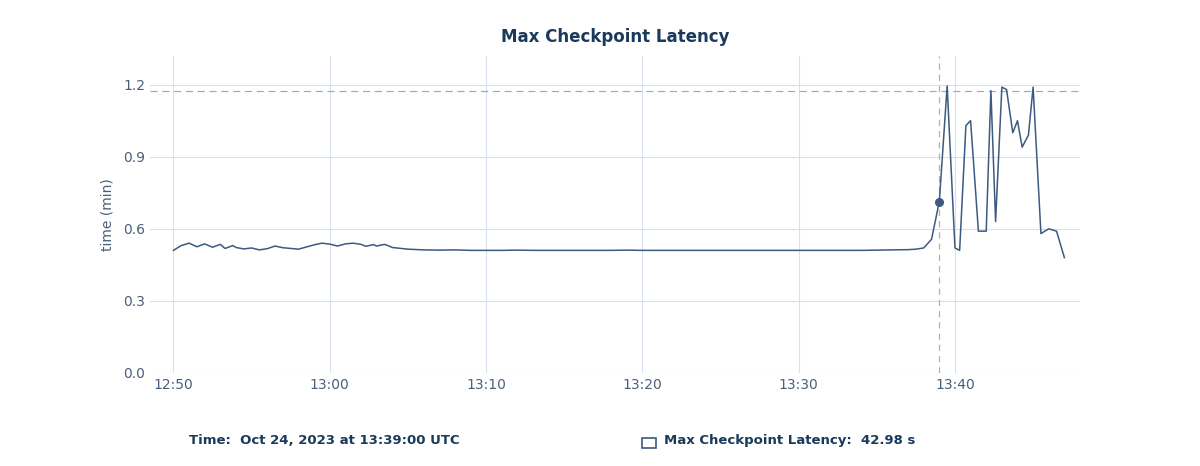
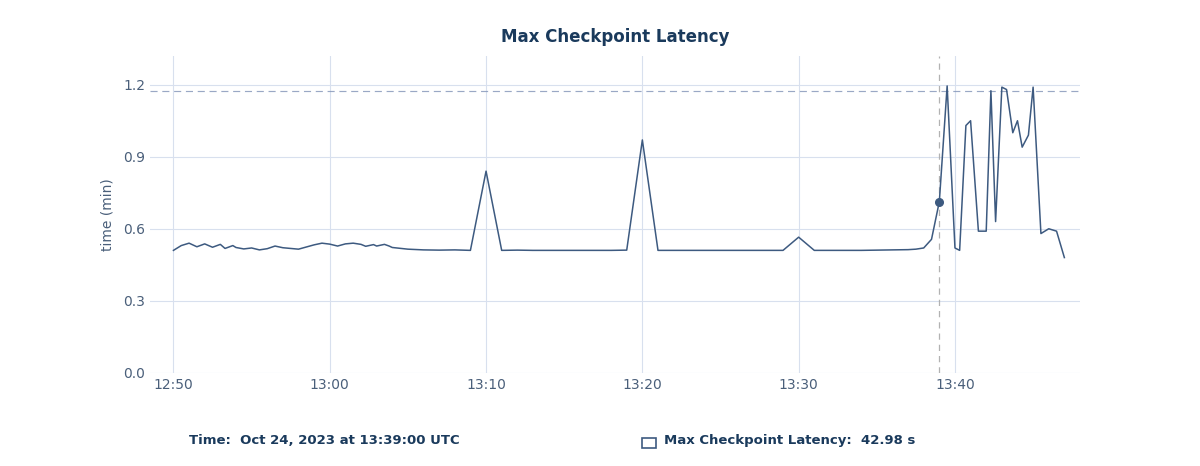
13:10: 0.510 -> 0.840
13:20: 0.510 -> 0.970
13:30: 0.510 -> 0.565
